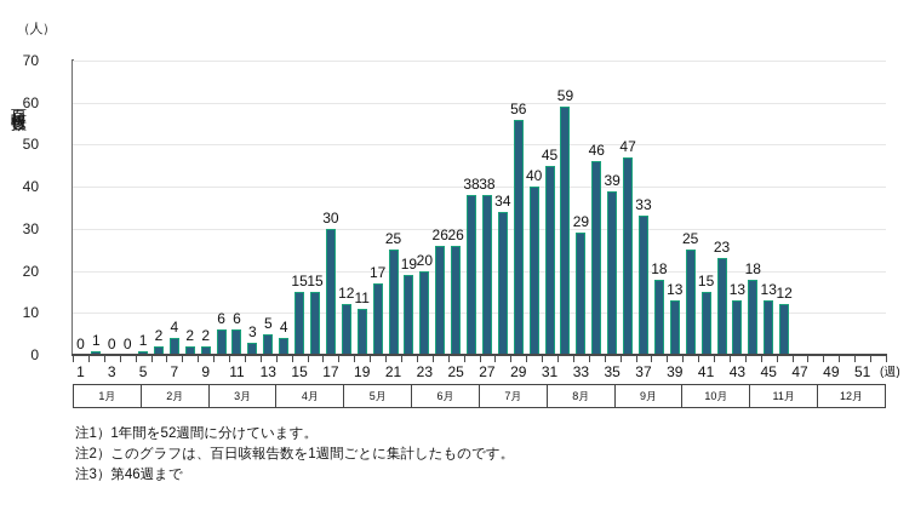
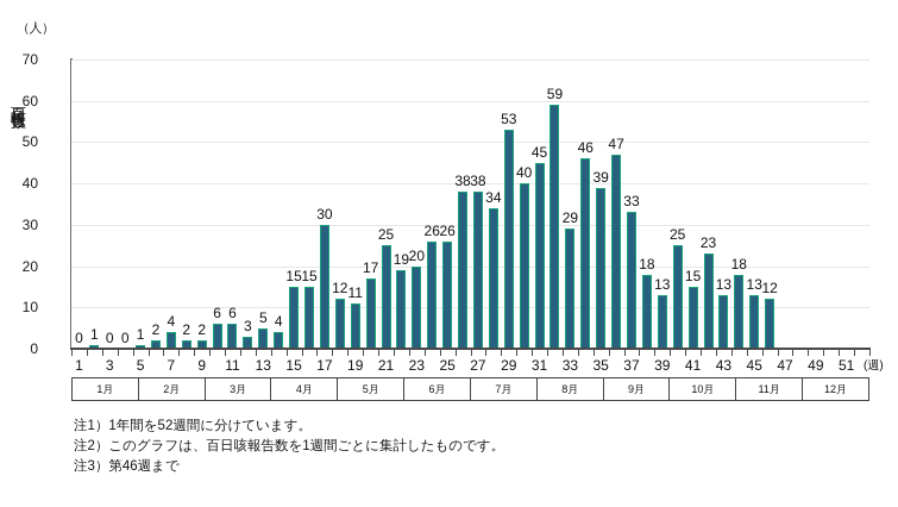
29: 56 -> 53
